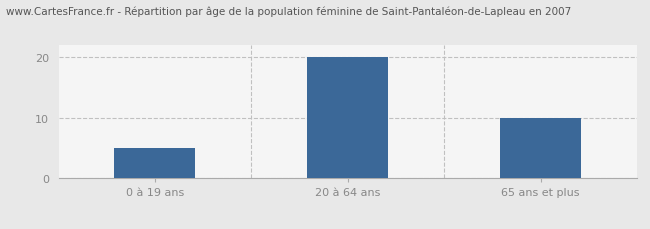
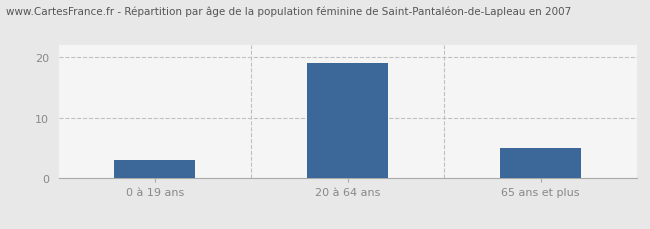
0 à 19 ans: 5 -> 3
20 à 64 ans: 20 -> 19
65 ans et plus: 10 -> 5
